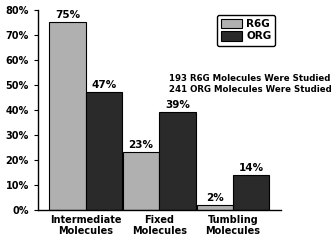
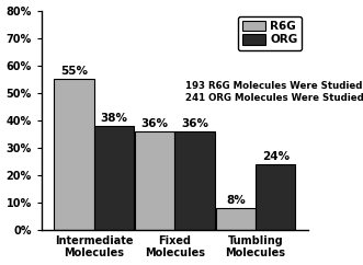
R6G/Intermediate Molecules: 75% -> 55%
ORG/Intermediate Molecules: 47% -> 38%
R6G/Fixed Molecules: 23% -> 36%
ORG/Fixed Molecules: 39% -> 36%
R6G/Tumbling Molecules: 2% -> 8%
ORG/Tumbling Molecules: 14% -> 24%
